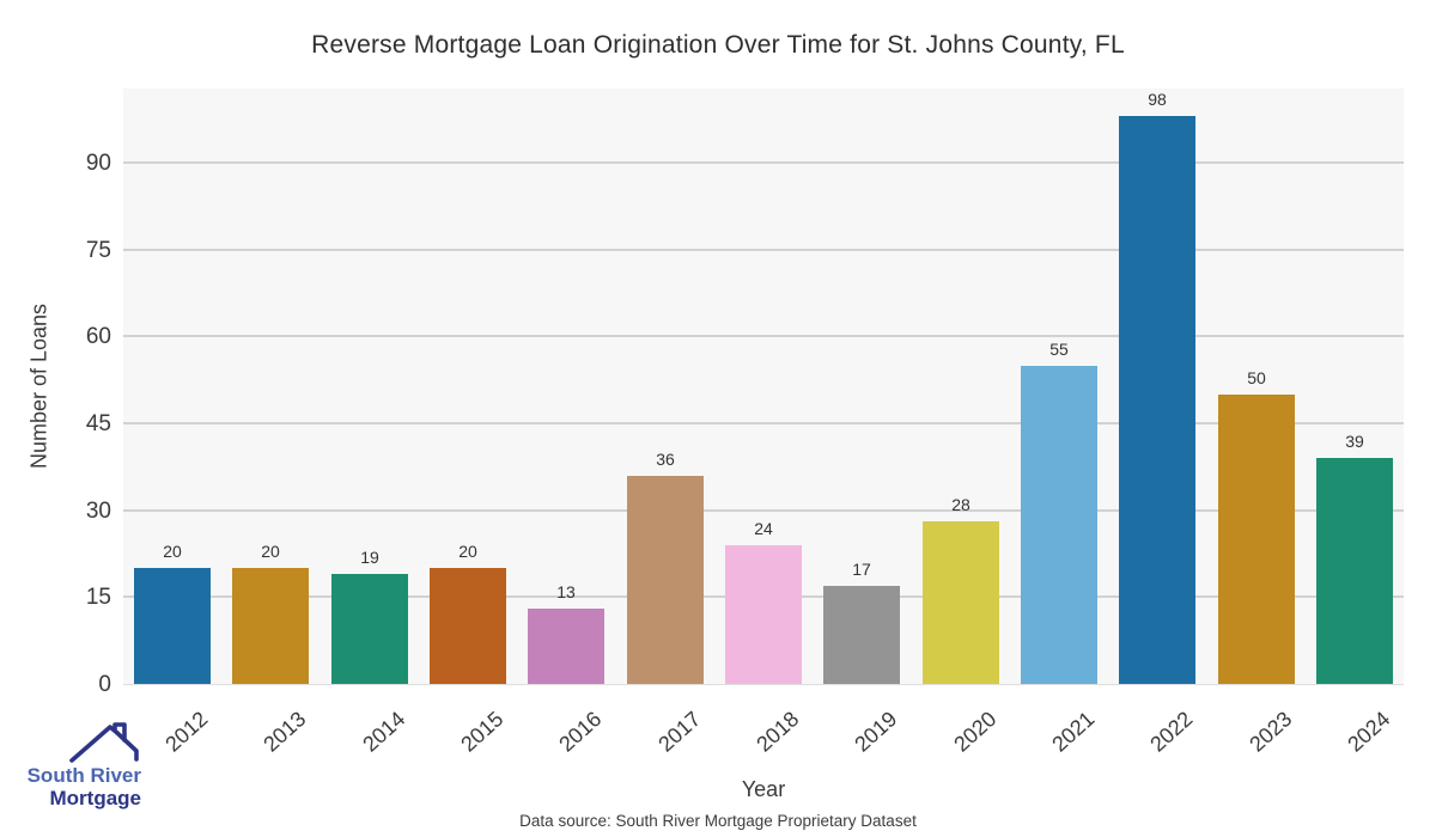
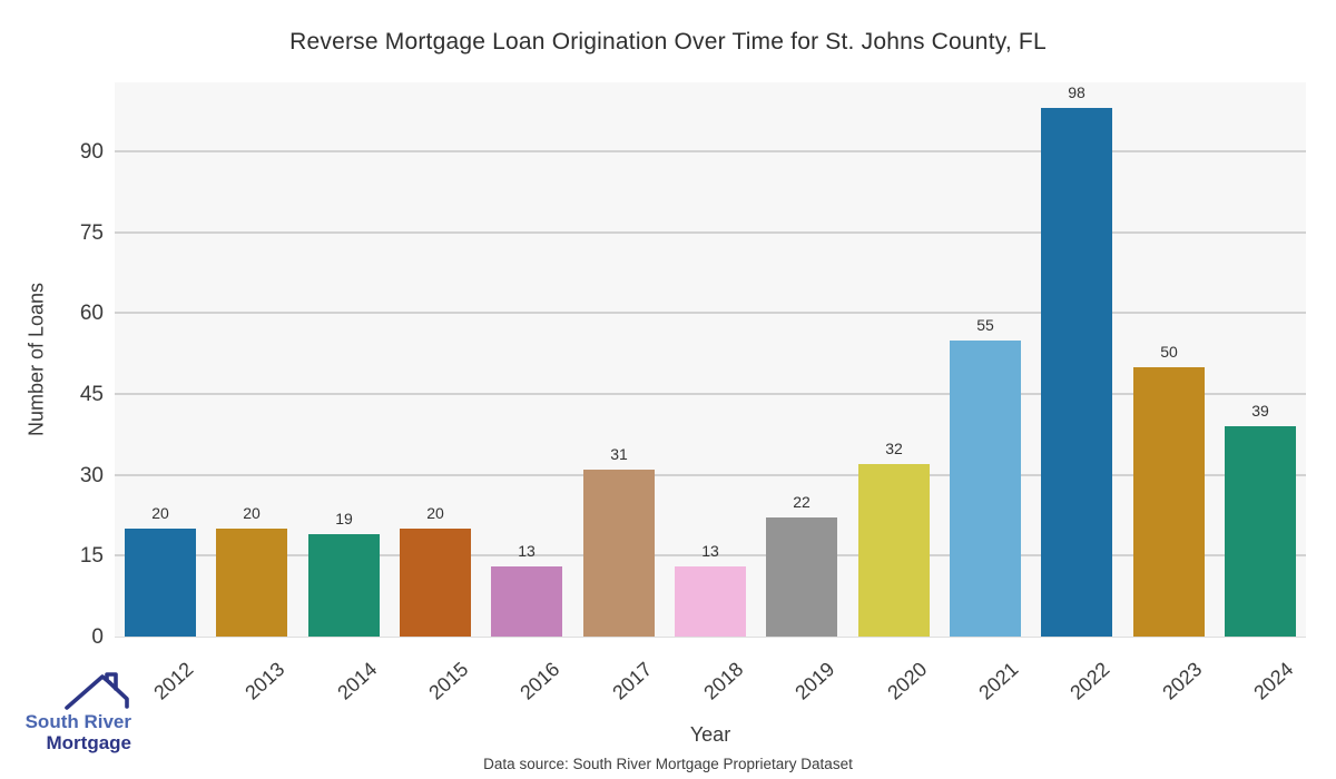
2017: 36 -> 31
2018: 24 -> 13
2019: 17 -> 22
2020: 28 -> 32
